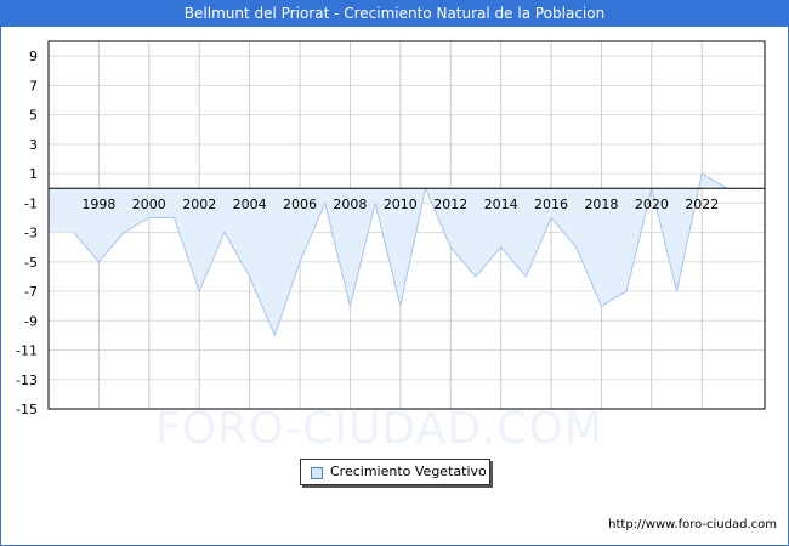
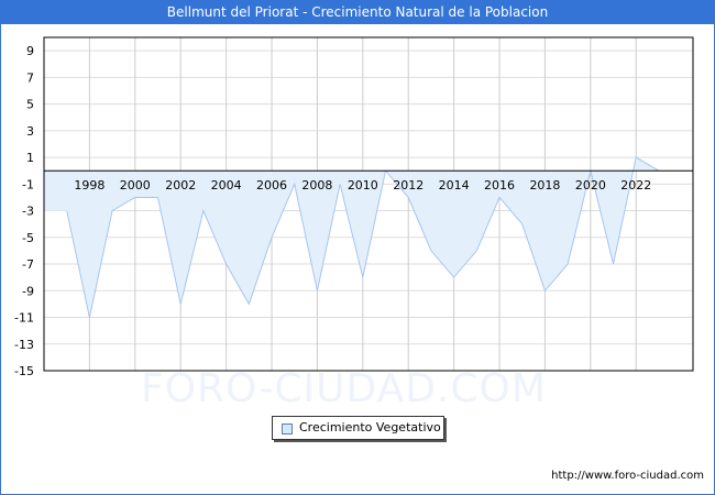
1998: -5 -> -11
2002: -7 -> -10
2004: -6 -> -7
2008: -8 -> -9
2012: -4 -> -2
2014: -4 -> -8
2018: -8 -> -9
